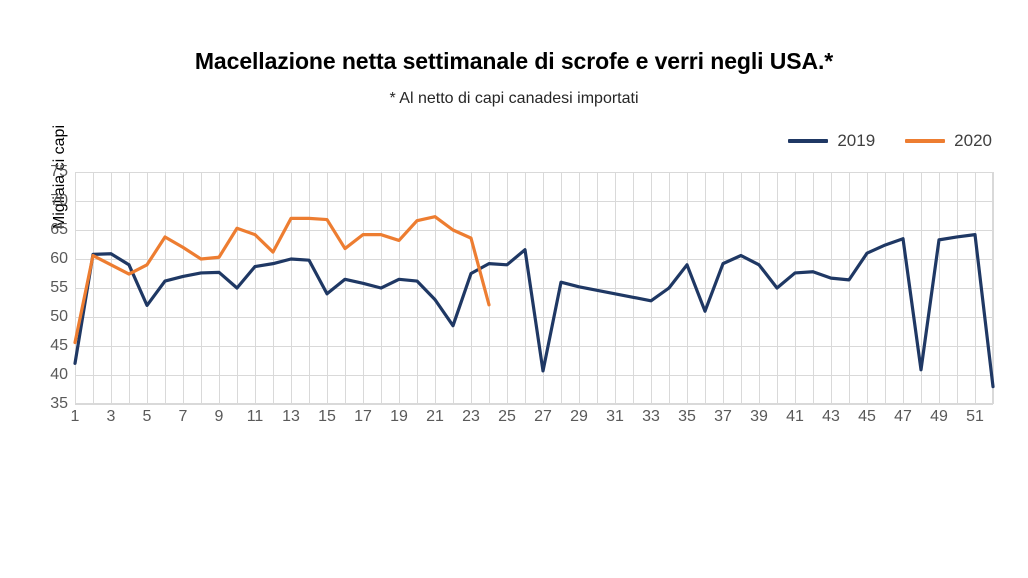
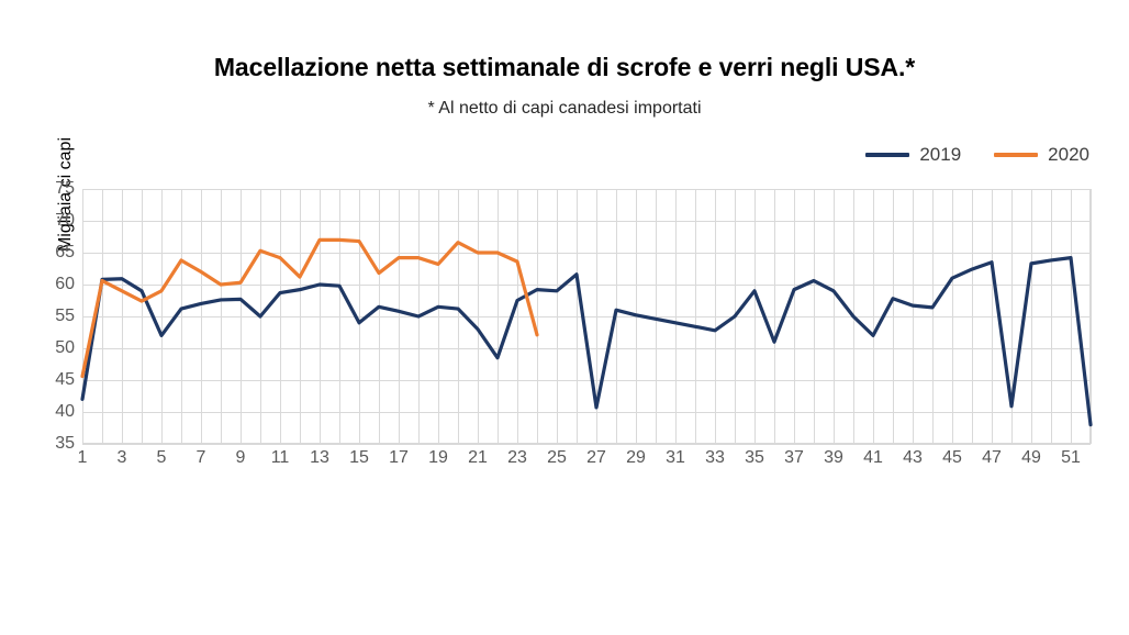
2020/21: 67 -> 65
2019/41: 58 -> 52
